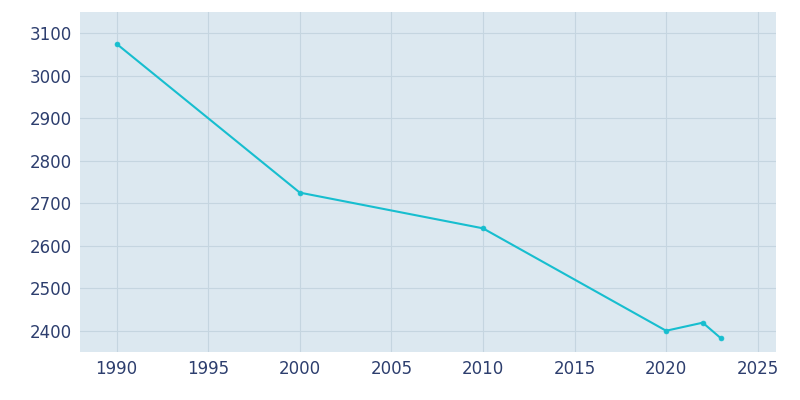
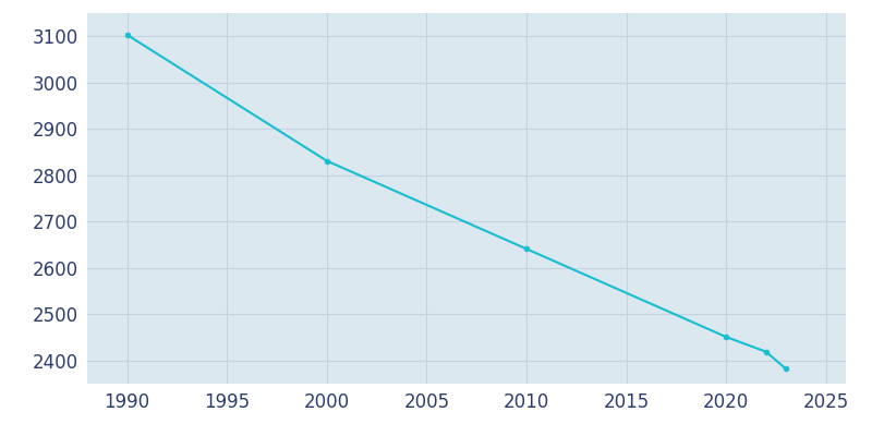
1990: 3075 -> 3103
2000: 2725 -> 2831
2020: 2400 -> 2451
